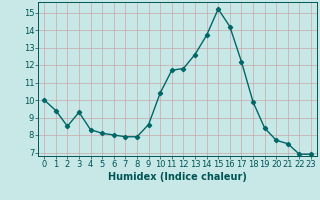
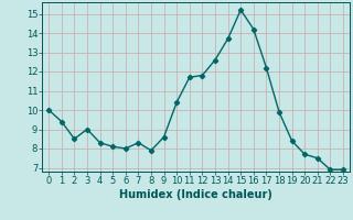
3: 9.3 -> 9.0
7: 7.9 -> 8.3
